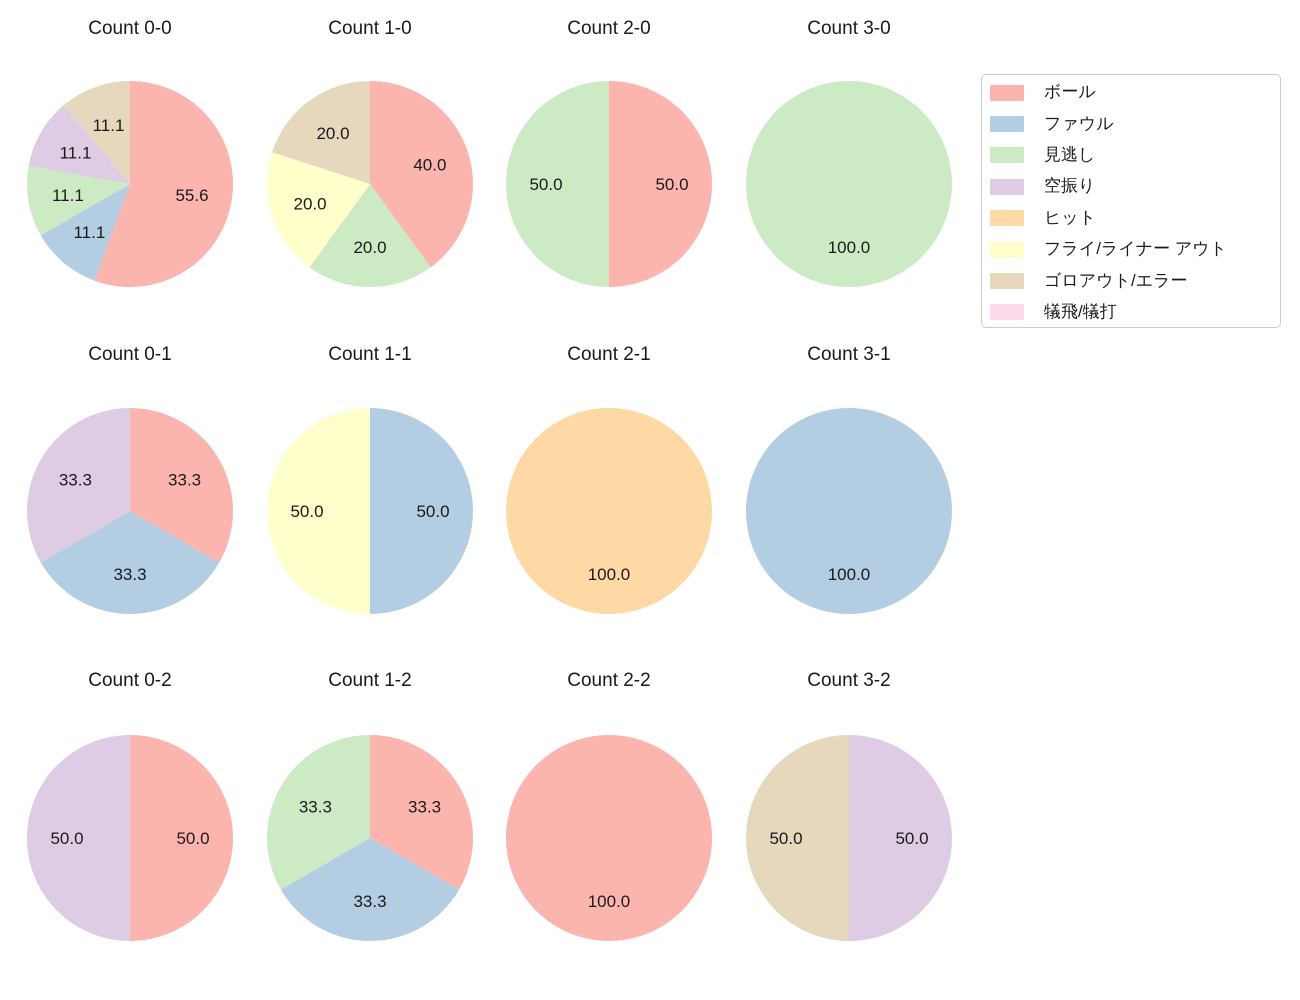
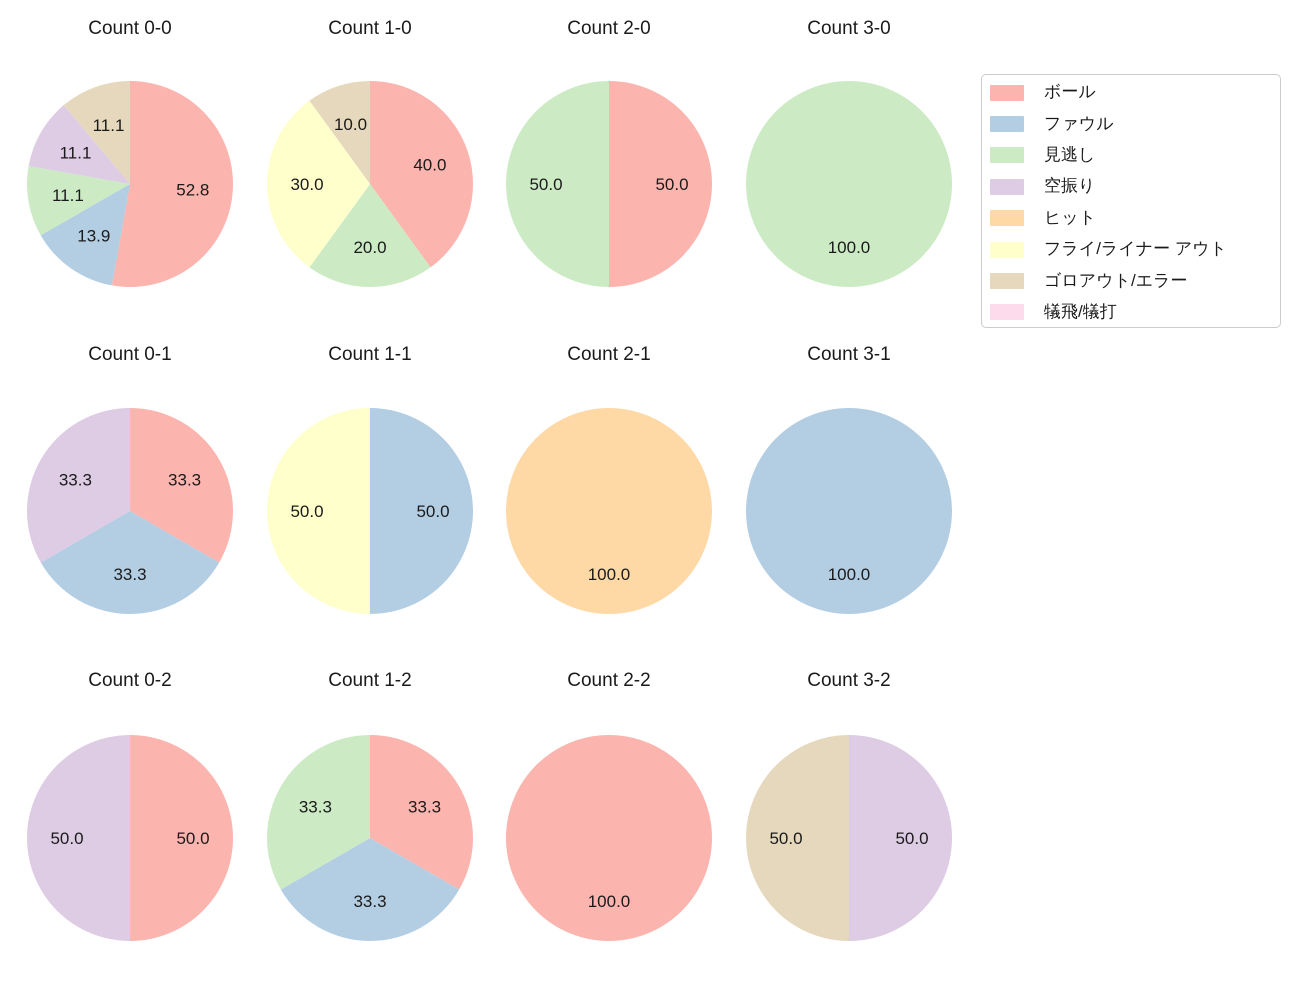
Count 0-0/ボール: 55.6 -> 52.8
Count 0-0/ファウル: 11.1 -> 13.9
Count 1-0/フライ/ライナー アウト: 20.0 -> 30.0
Count 1-0/ゴロアウト/エラー: 20.0 -> 10.0
